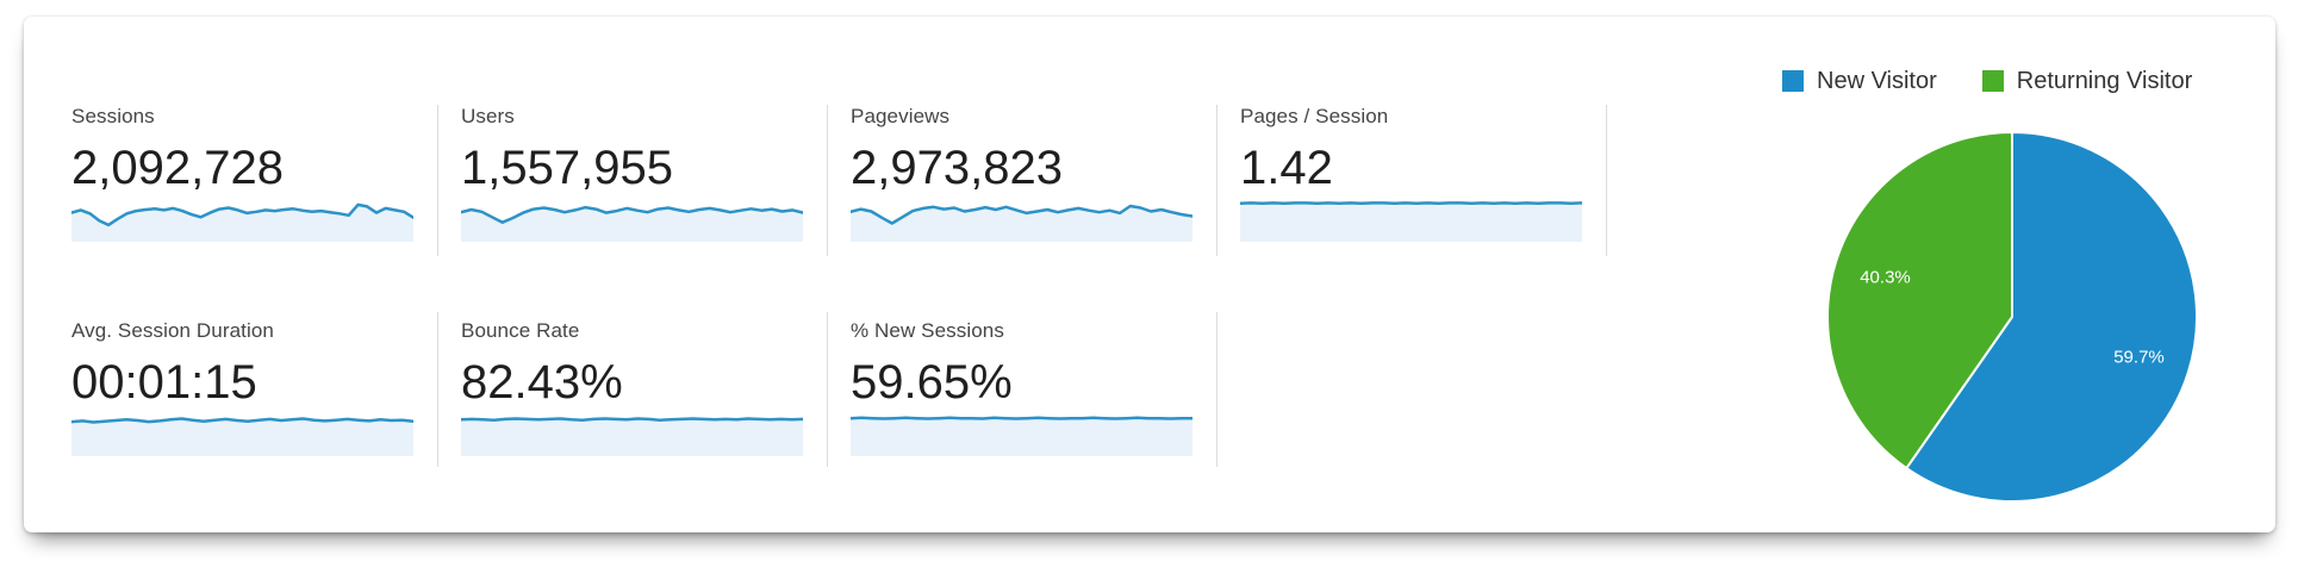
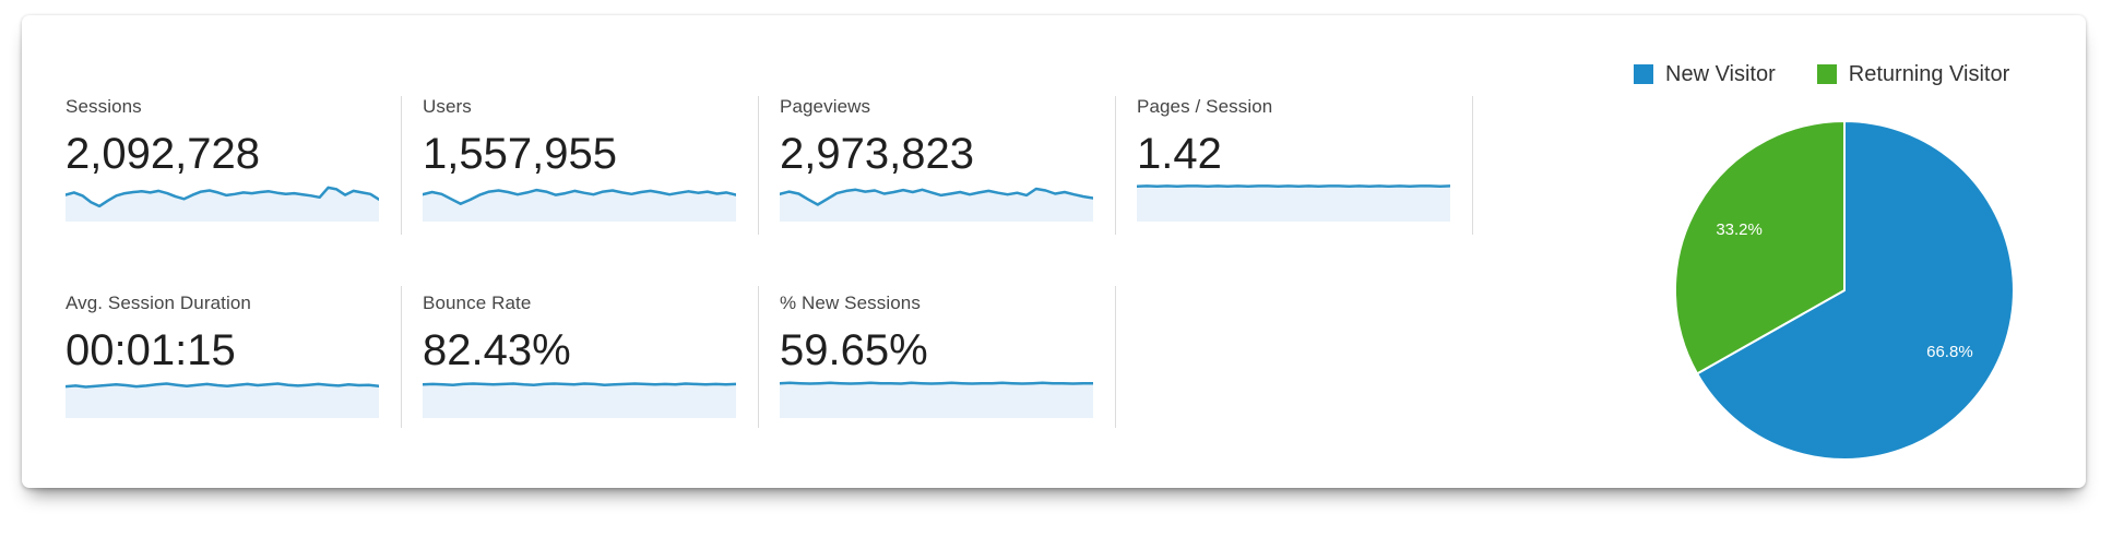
New Visitor: 59.7% -> 66.8%
Returning Visitor: 40.3% -> 33.2%
